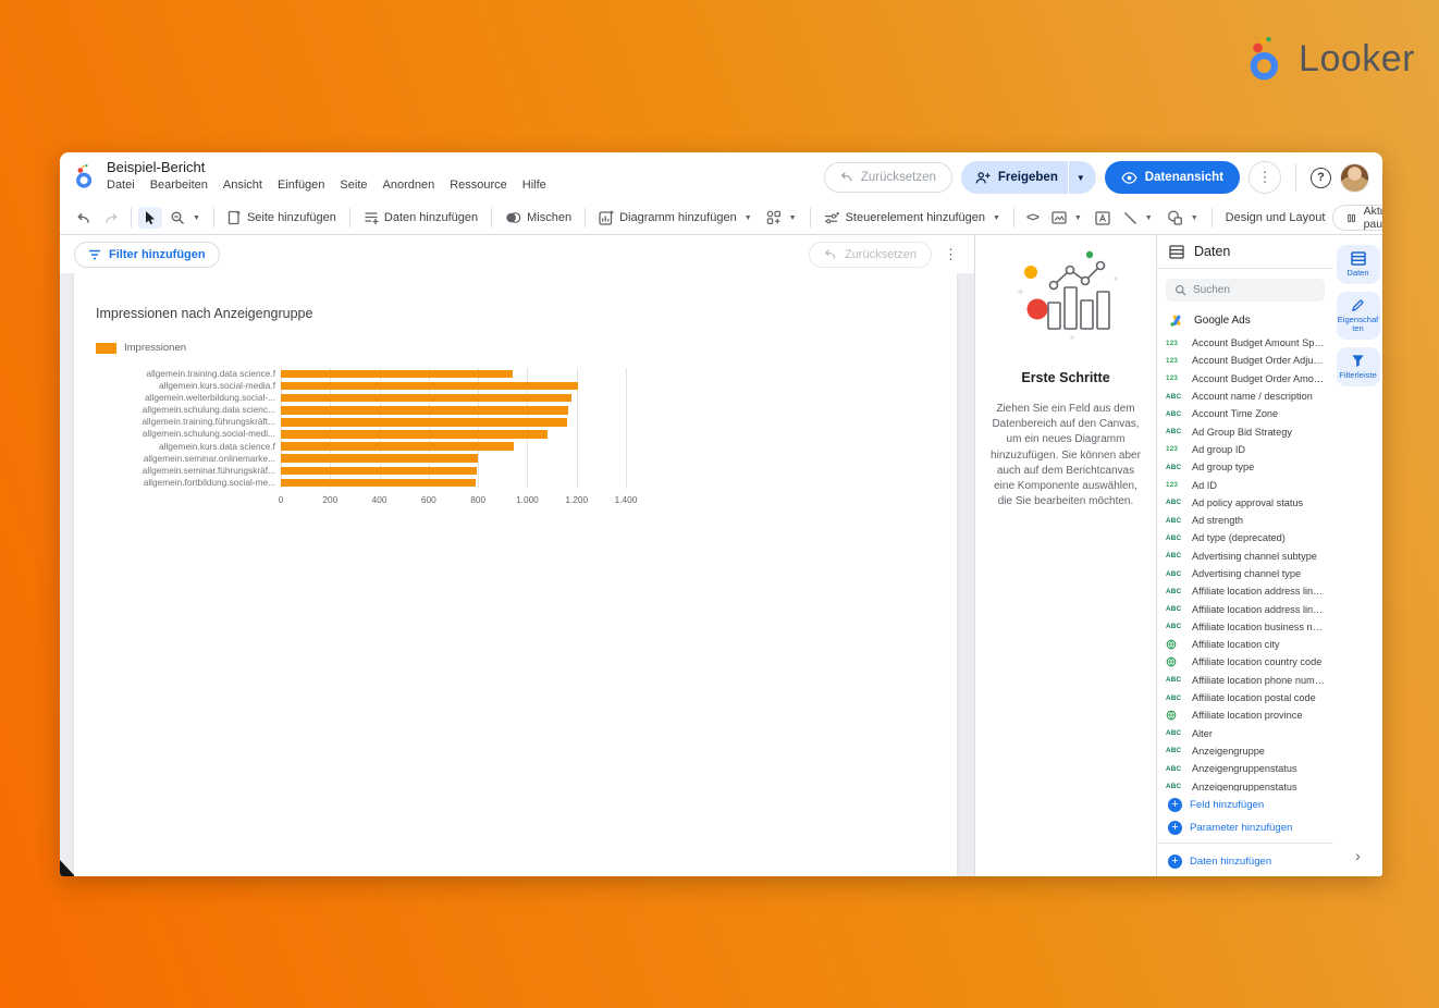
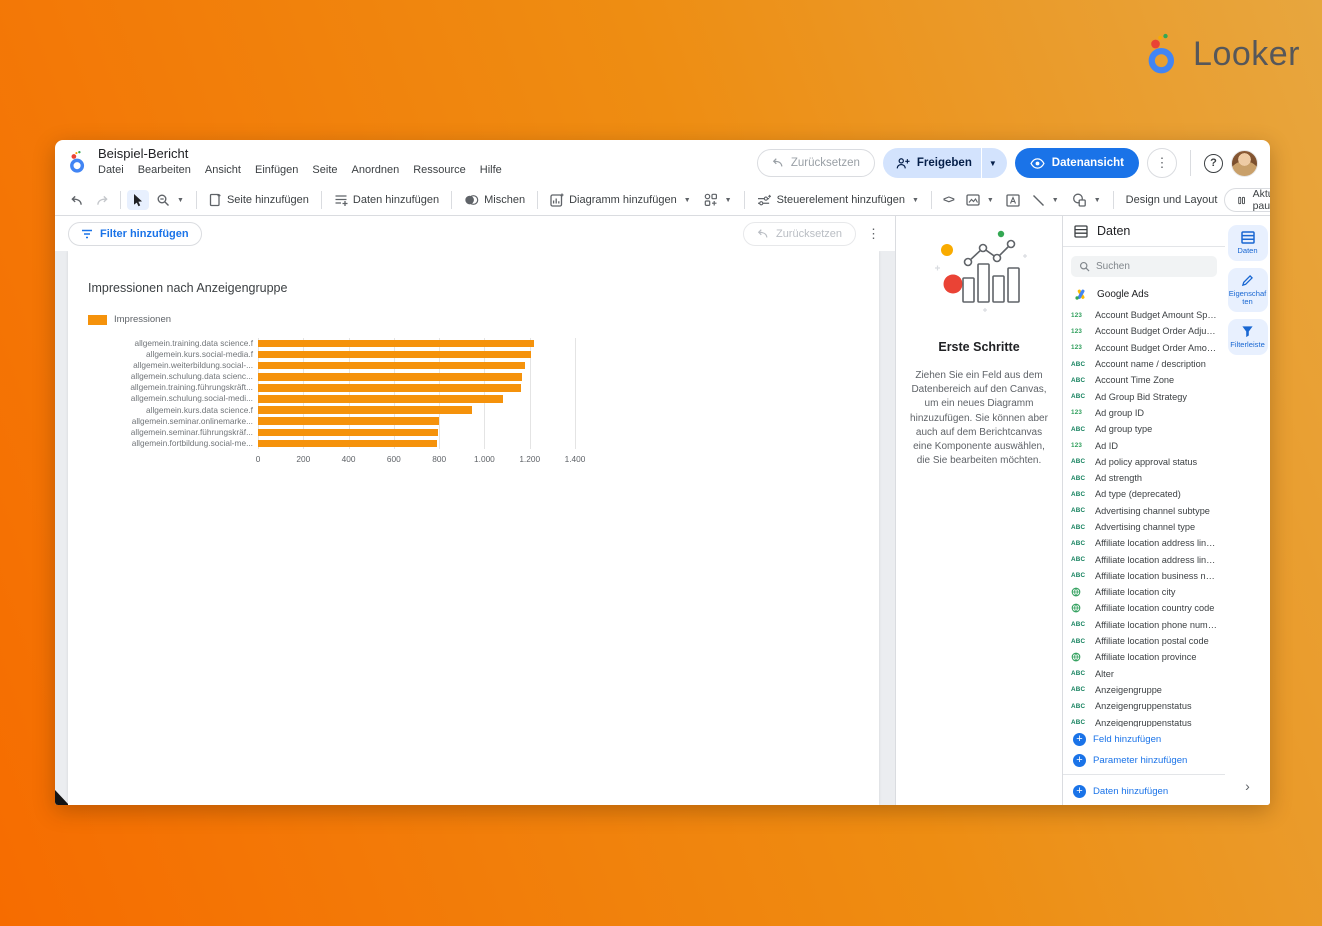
allgemein.training.data science.f: 940 -> 1220
